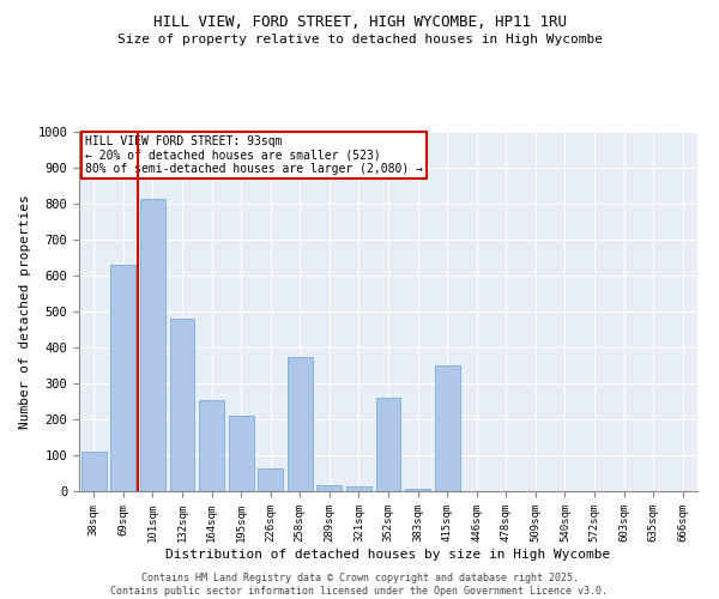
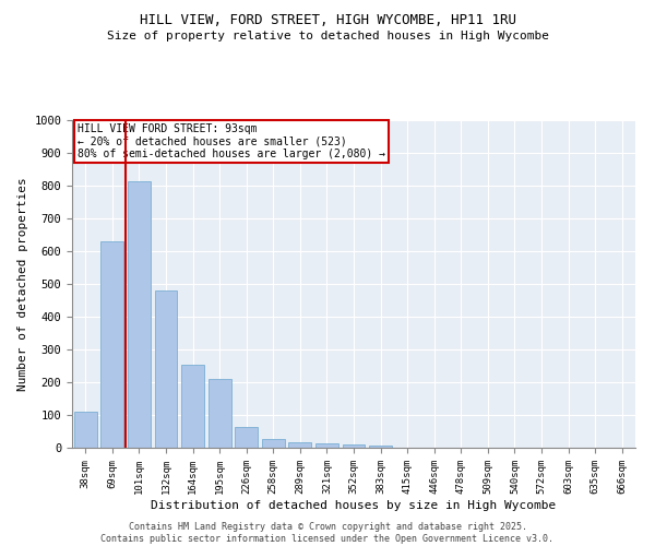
258sqm: 375 -> 27
352sqm: 260 -> 9
415sqm: 350 -> 1
